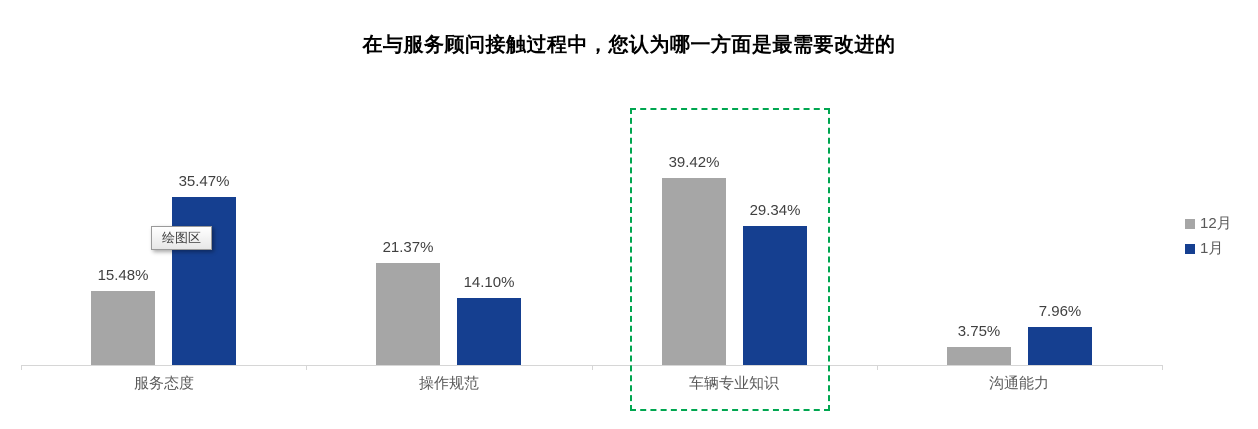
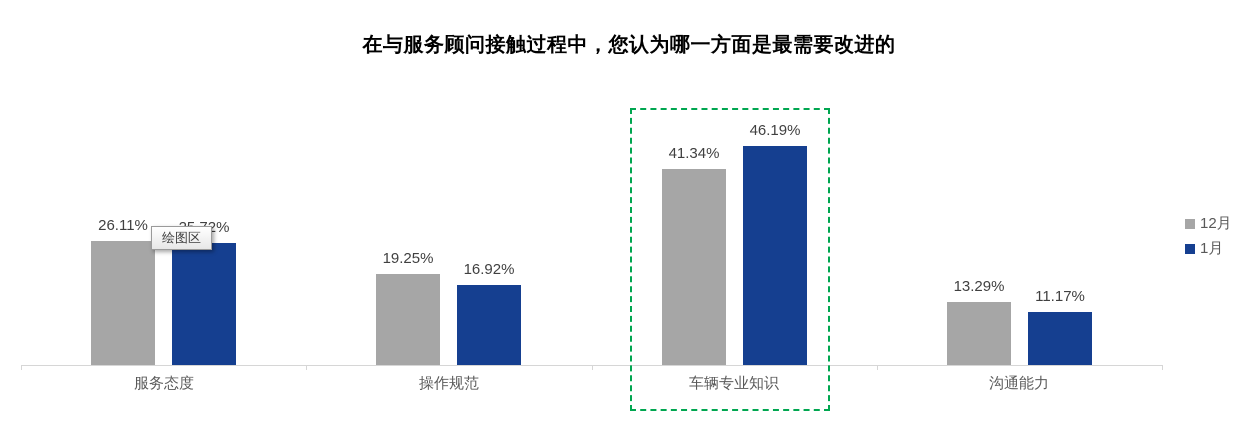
12月/服务态度: 15.48% -> 26.11%
1月/服务态度: 35.47% -> 25.72%
12月/操作规范: 21.37% -> 19.25%
1月/操作规范: 14.10% -> 16.92%
12月/车辆专业知识: 39.42% -> 41.34%
1月/车辆专业知识: 29.34% -> 46.19%
12月/沟通能力: 3.75% -> 13.29%
1月/沟通能力: 7.96% -> 11.17%
